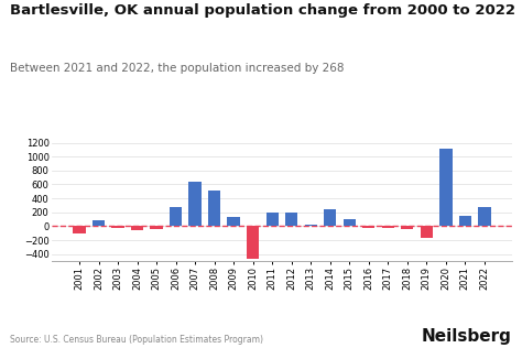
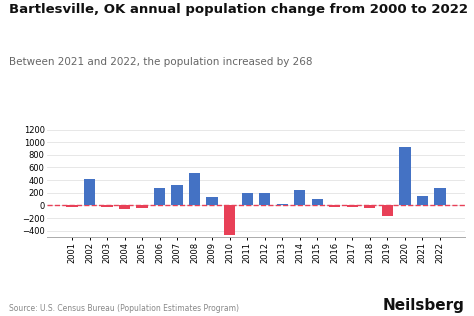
2001: -100 -> -20
2002: 90 -> 420
2007: 640 -> 320
2020: 1120 -> 920
